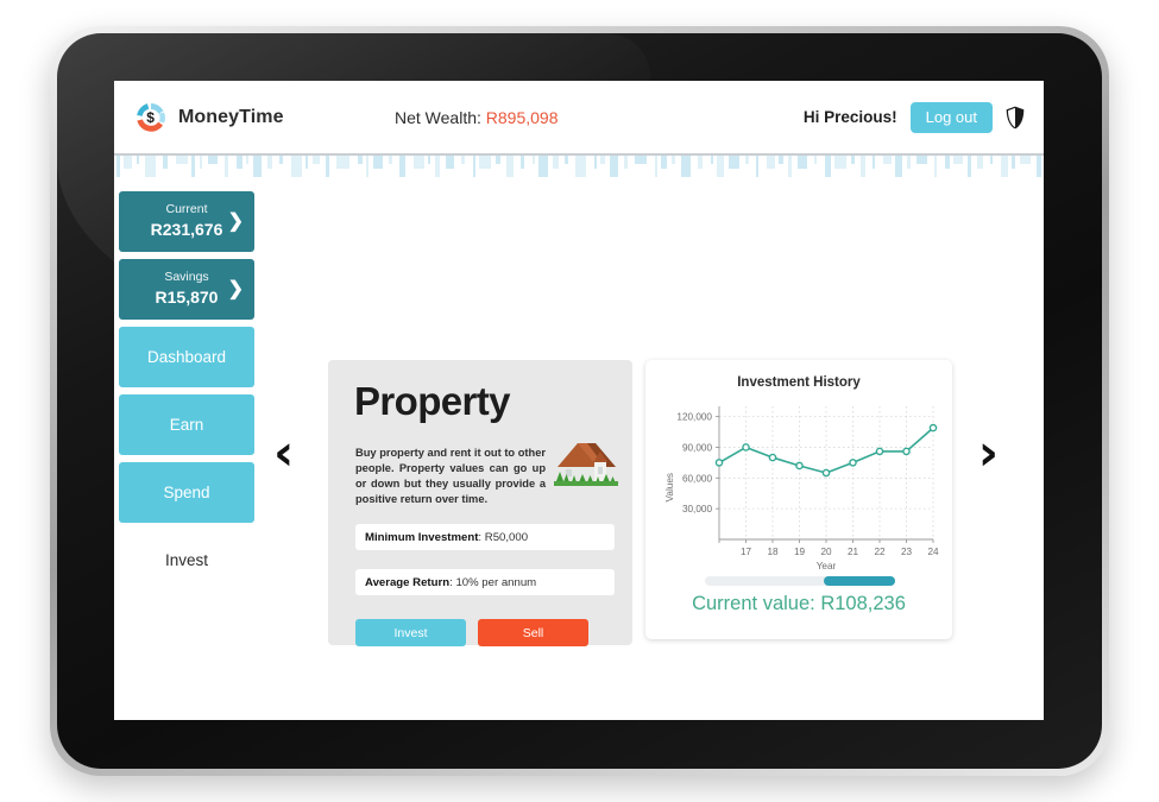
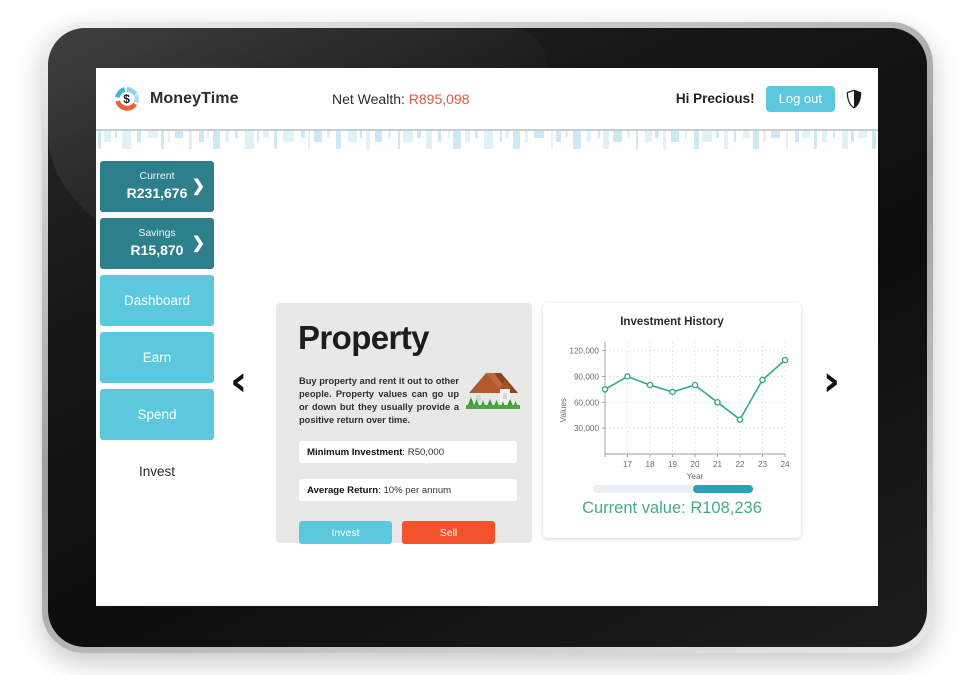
20: 60000 -> 80000
21: 80000 -> 60000
22: 90000 -> 40000
